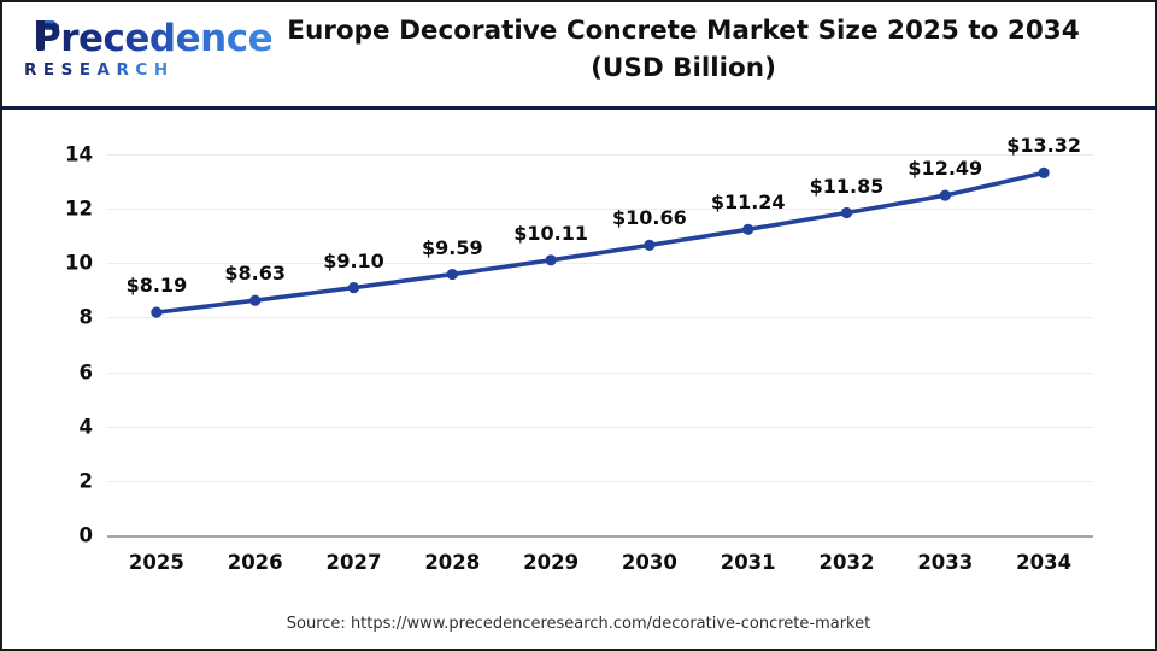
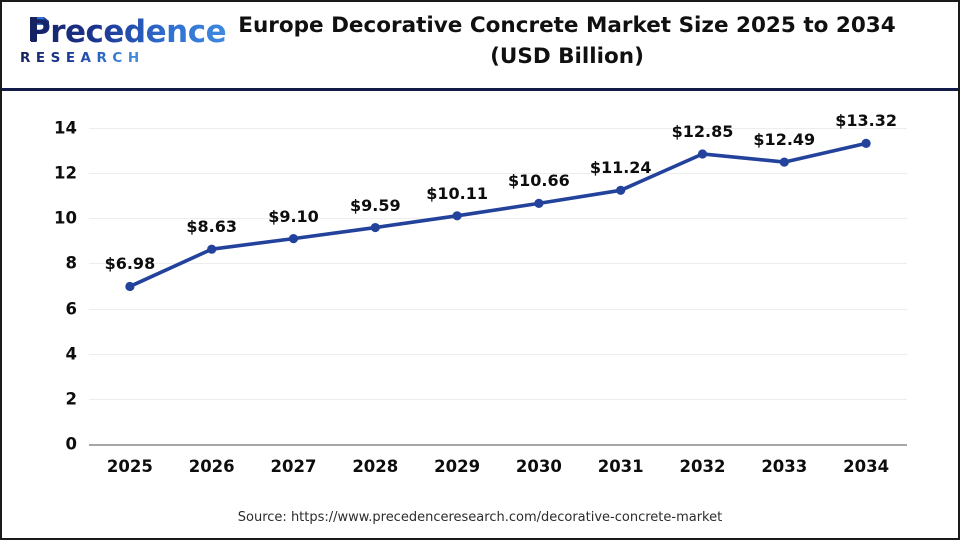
2025: $8.19 -> $6.98
2032: $11.85 -> $12.85
